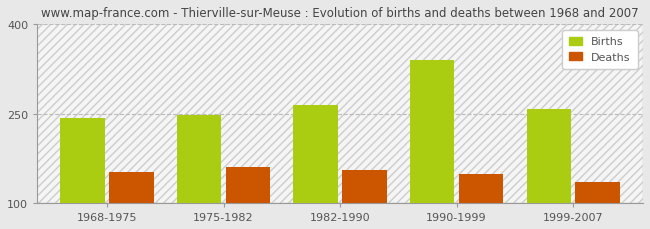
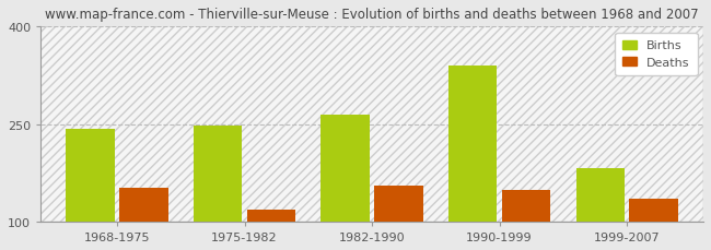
Deaths/1975-1982: 160 -> 118
Births/1999-2007: 258 -> 182
